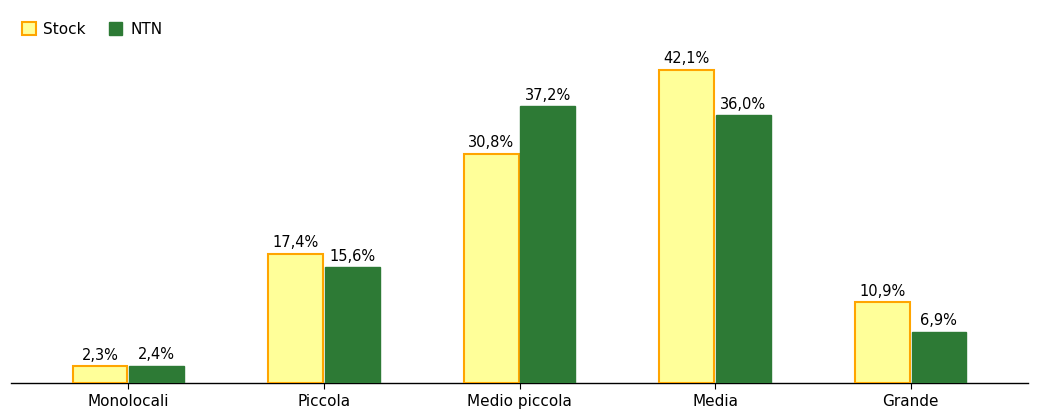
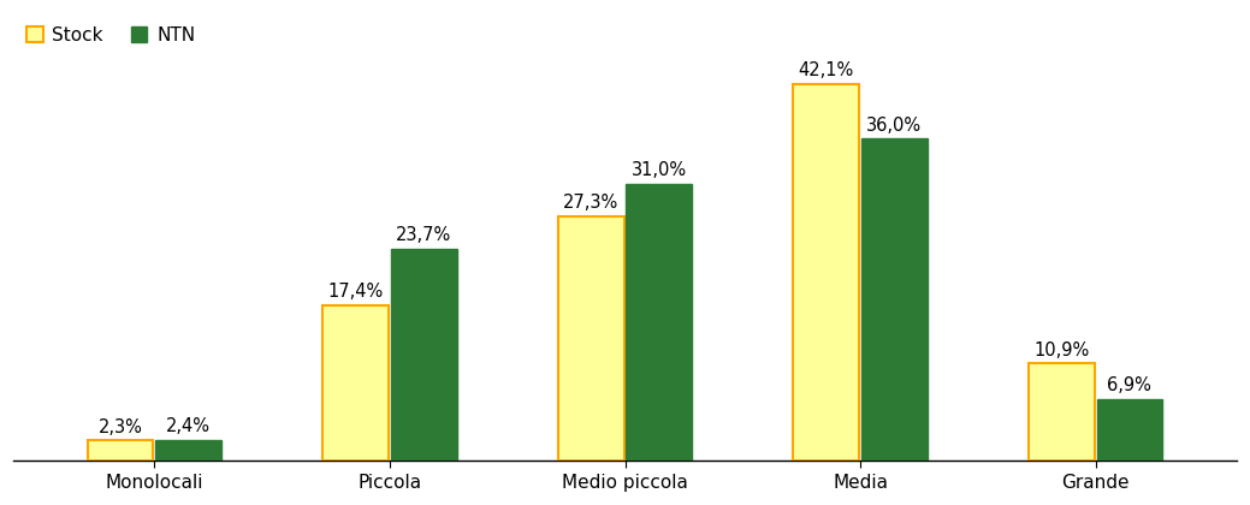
NTN/Piccola: 15,6% -> 23,7%
Stock/Medio piccola: 30,8% -> 27,3%
NTN/Medio piccola: 37,2% -> 31,0%
